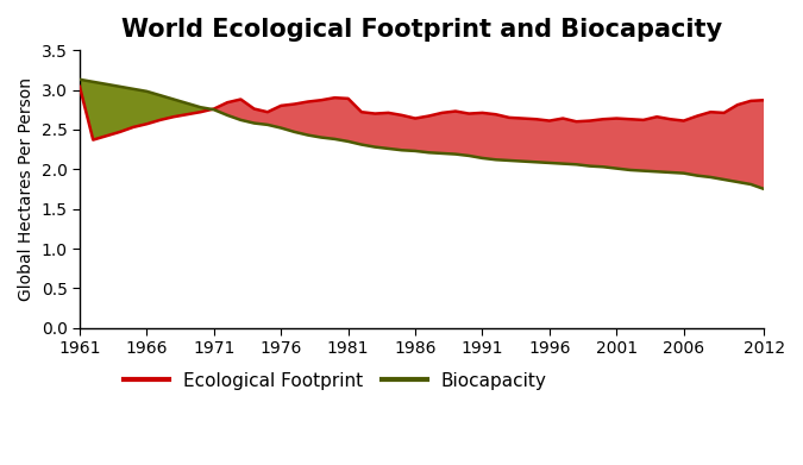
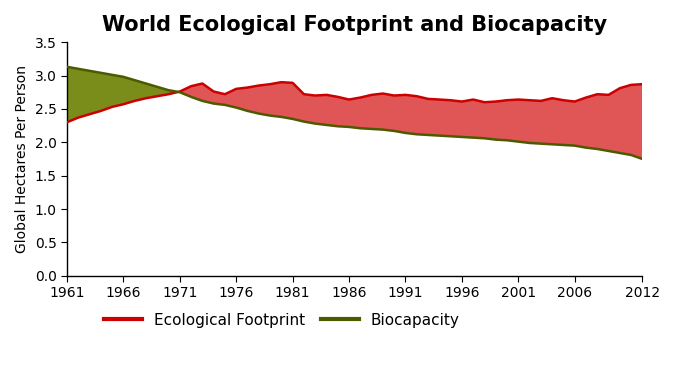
Ecological Footprint/1961: 3.04 -> 2.30
